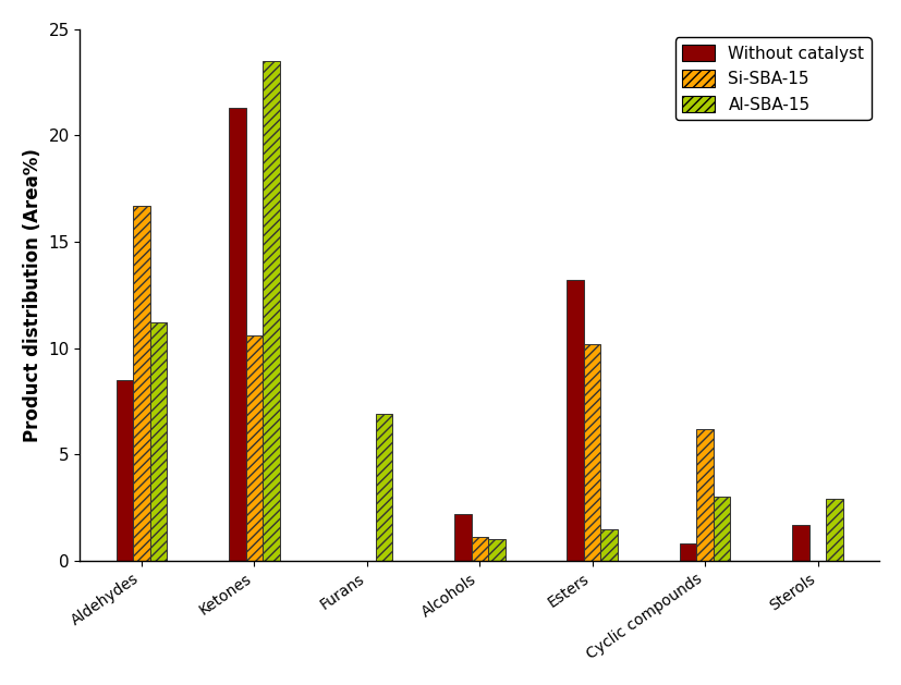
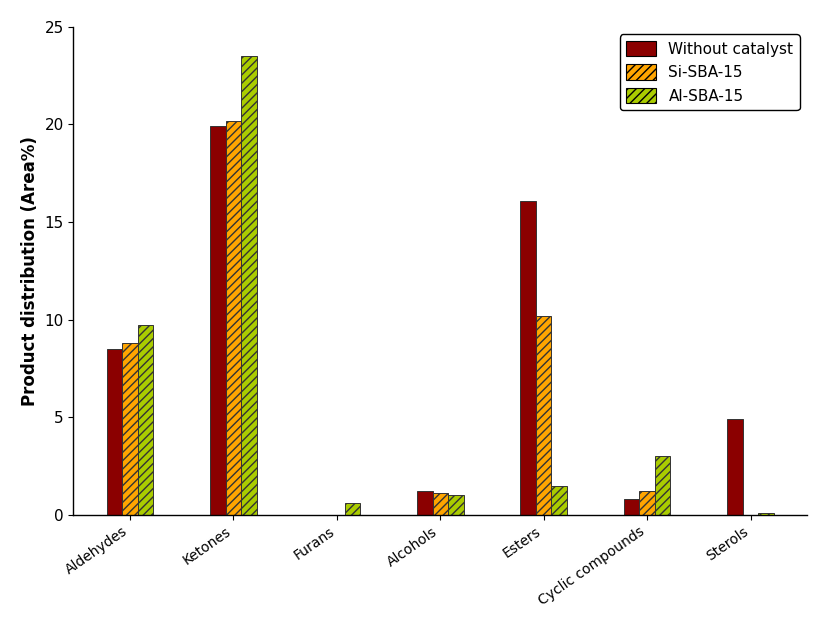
Si-SBA-15/Aldehydes: 16.7 -> 8.8
Al-SBA-15/Aldehydes: 11.2 -> 9.7
Without catalyst/Ketones: 21.3 -> 19.9
Si-SBA-15/Ketones: 10.6 -> 20.2
Al-SBA-15/Furans: 6.9 -> 0.6
Without catalyst/Alcohols: 2.2 -> 1.2
Without catalyst/Esters: 13.2 -> 16.1
Si-SBA-15/Cyclic compounds: 6.2 -> 1.2
Without catalyst/Sterols: 1.7 -> 4.9
Al-SBA-15/Sterols: 2.9 -> 0.1
